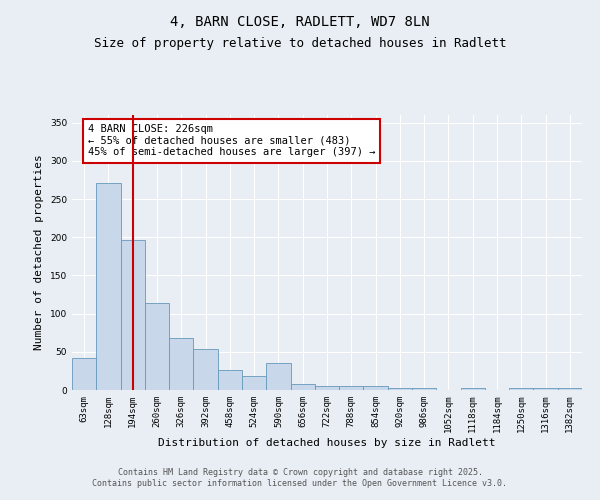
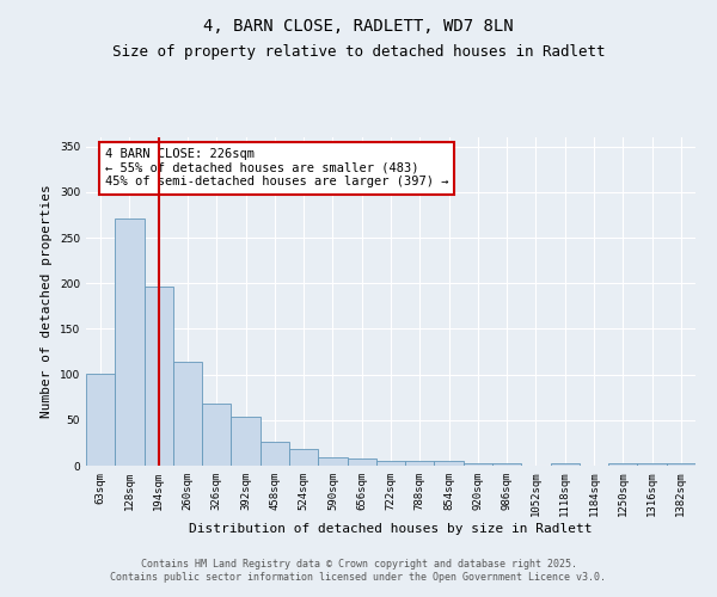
63sqm: 42 -> 101
590sqm: 36 -> 9
